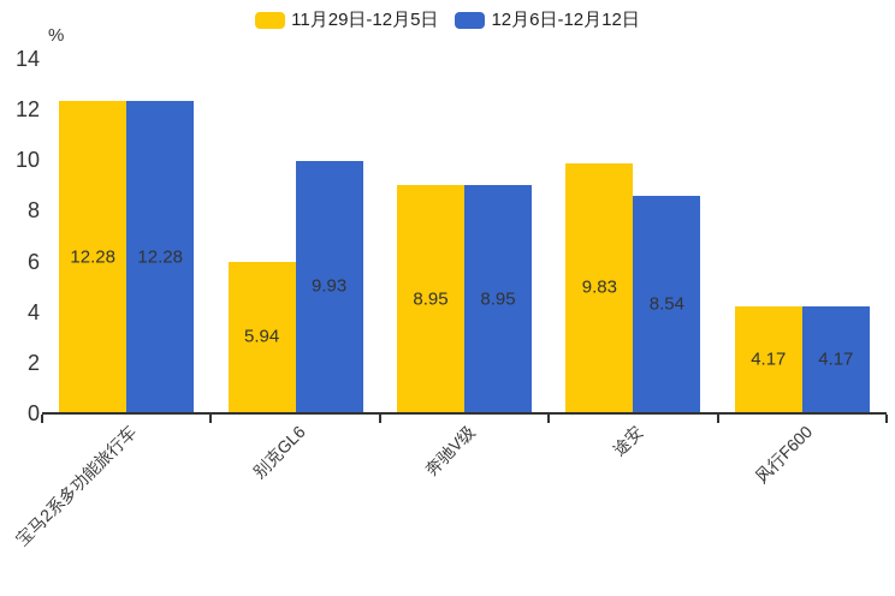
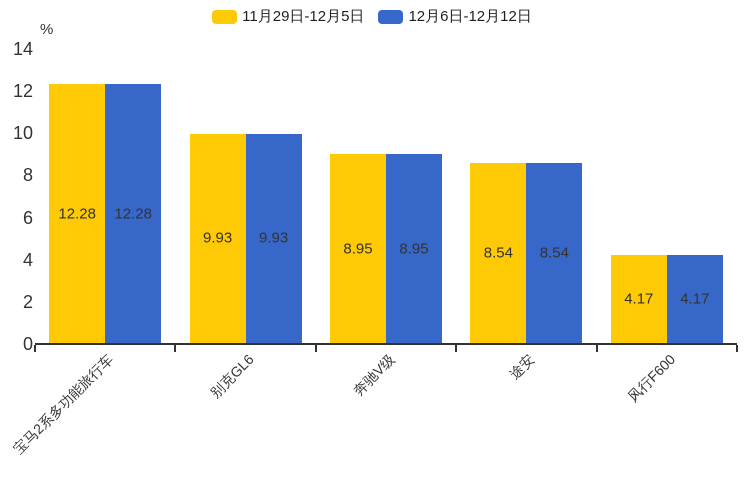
11月29日-12月5日/别克GL6: 5.94 -> 9.93
11月29日-12月5日/途安: 9.83 -> 8.54
